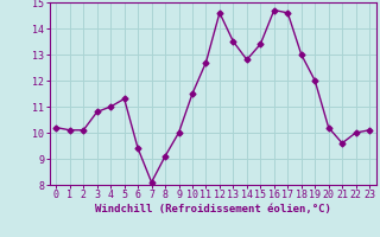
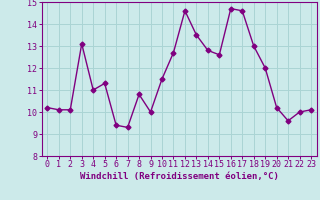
3: 10.8 -> 13.1
7: 8.1 -> 9.3
8: 9.1 -> 10.8
15: 13.4 -> 12.6
